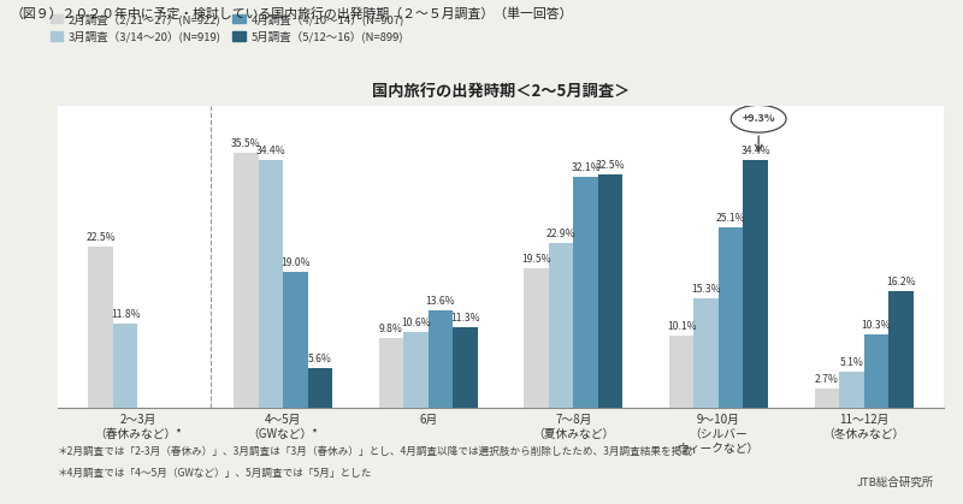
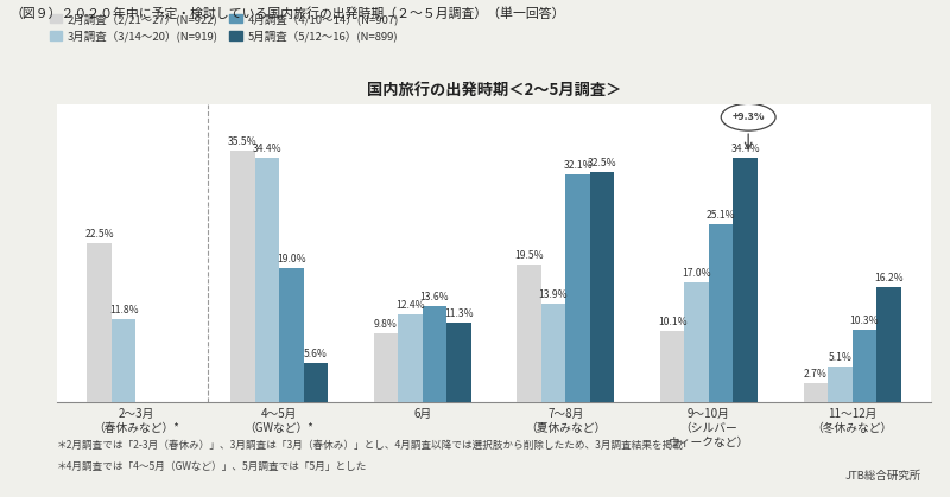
3月調査（3/14～20）(N=919)/6月: 10.6% -> 12.4%
3月調査（3/14～20）(N=919)/7～8月 （夏休みなど）: 22.9% -> 13.9%
3月調査（3/14～20）(N=919)/9～10月 （シルバー ウィークなど）: 15.3% -> 17.0%
